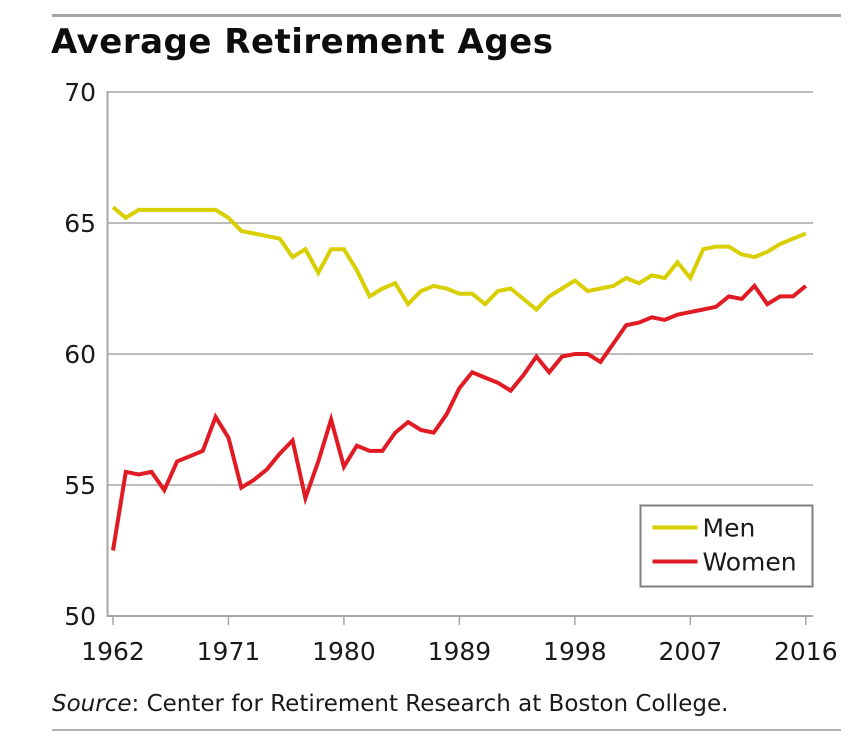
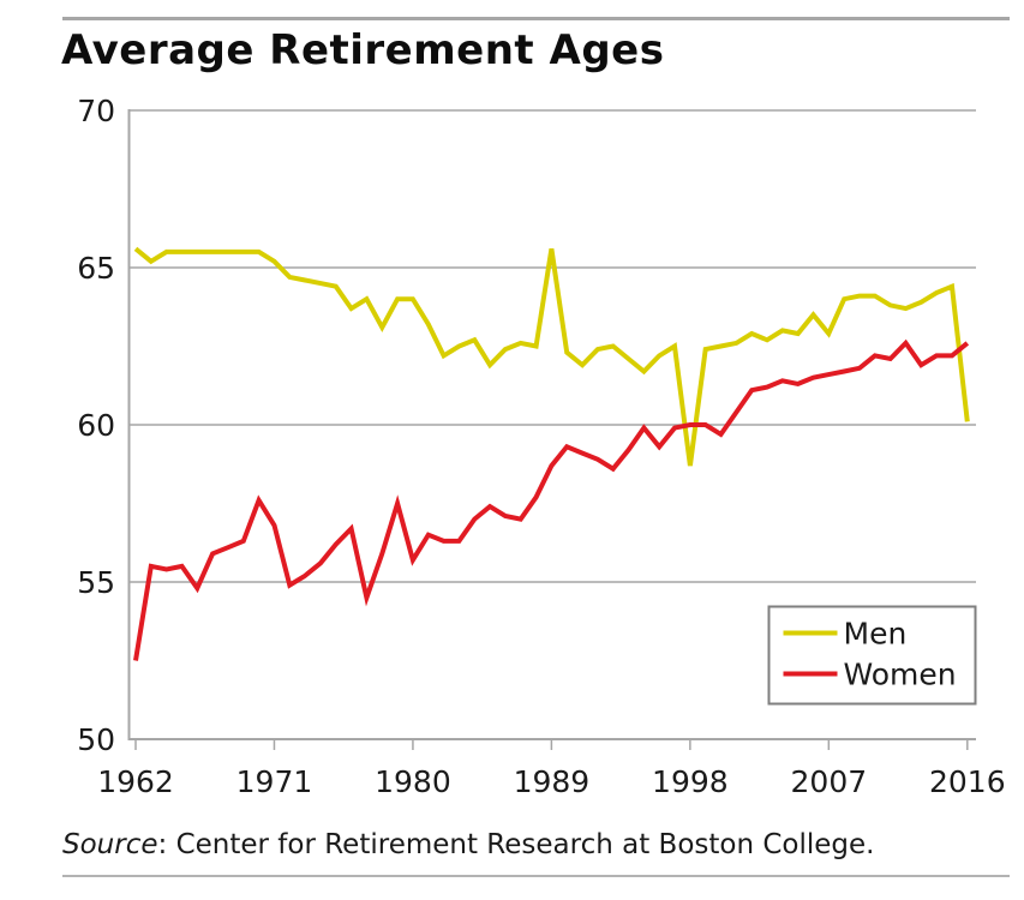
Men/1989: 62.3 -> 65.6
Men/1998: 62.8 -> 58.7
Men/2016: 64.6 -> 60.1
